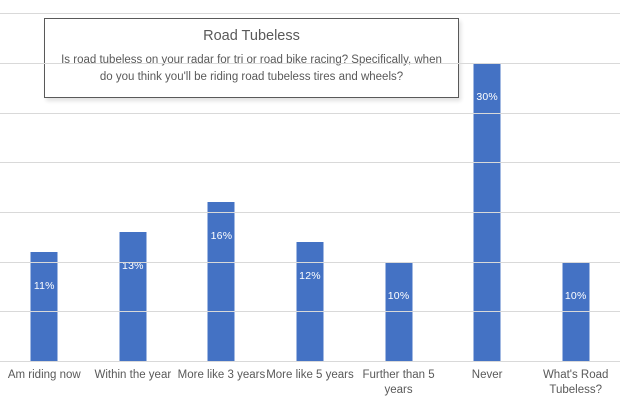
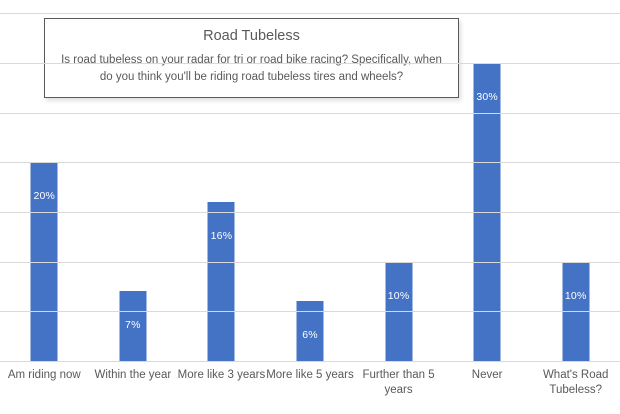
Am riding now: 11% -> 20%
Within the year: 13% -> 7%
More like 5 years: 12% -> 6%
